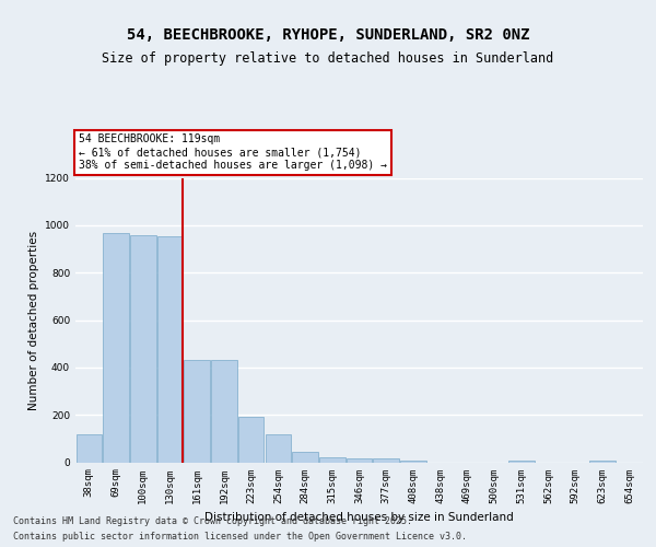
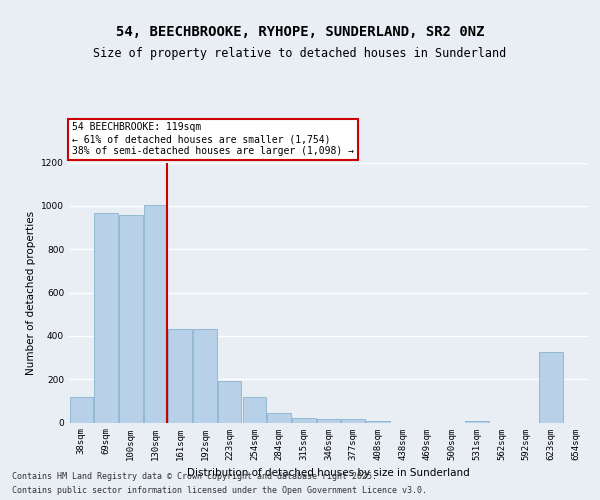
130sqm: 955 -> 1005
623sqm: 8 -> 325
